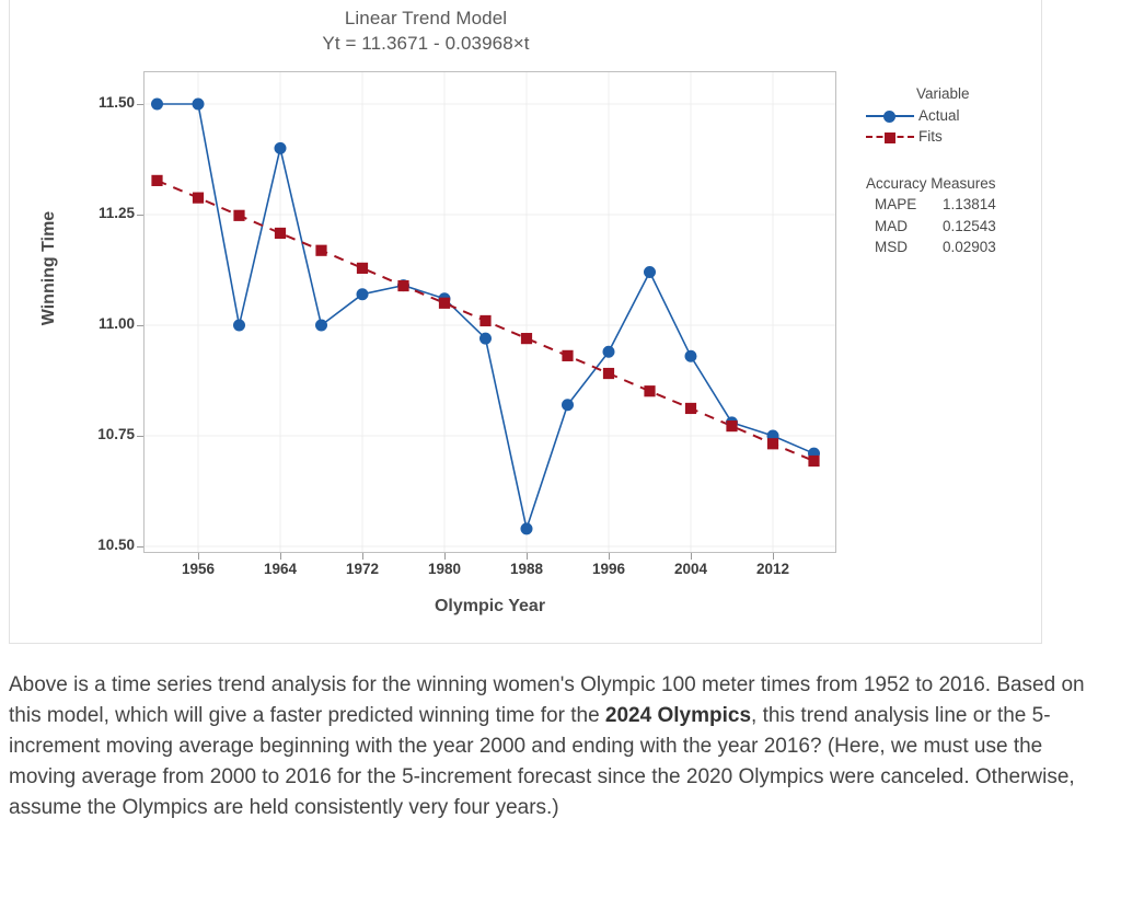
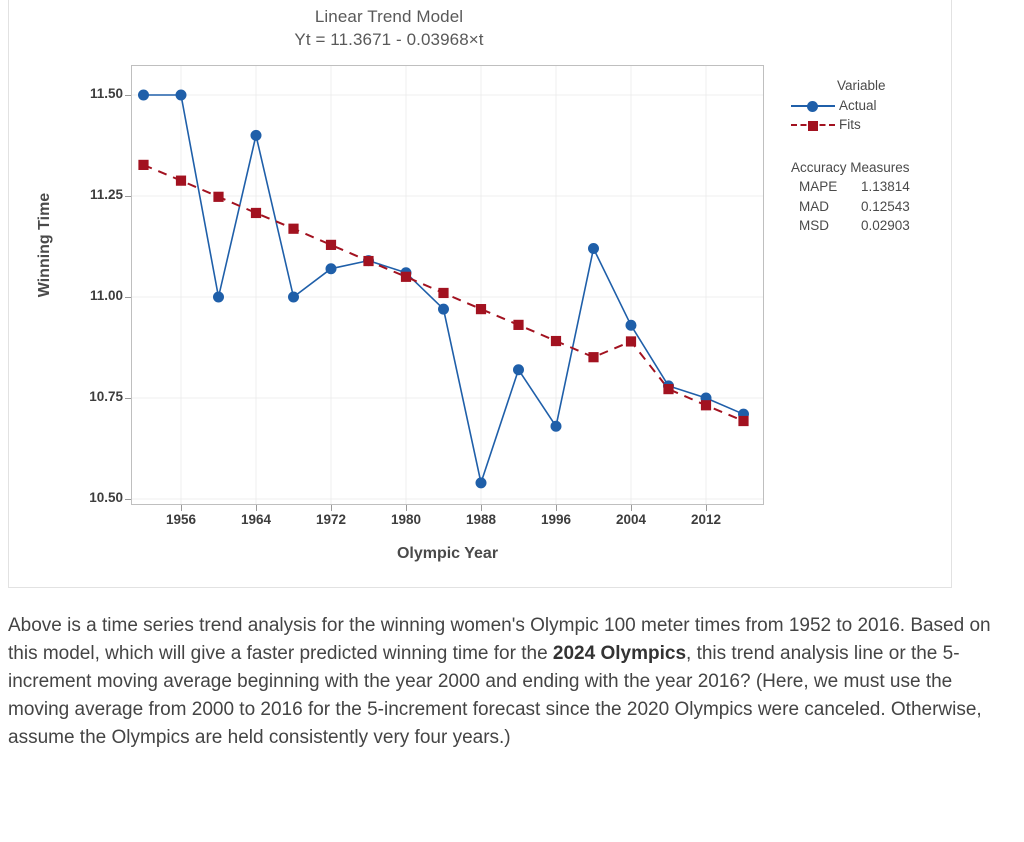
Actual/1996: 10.94 -> 10.68
Fits/2004: 10.81 -> 10.89
